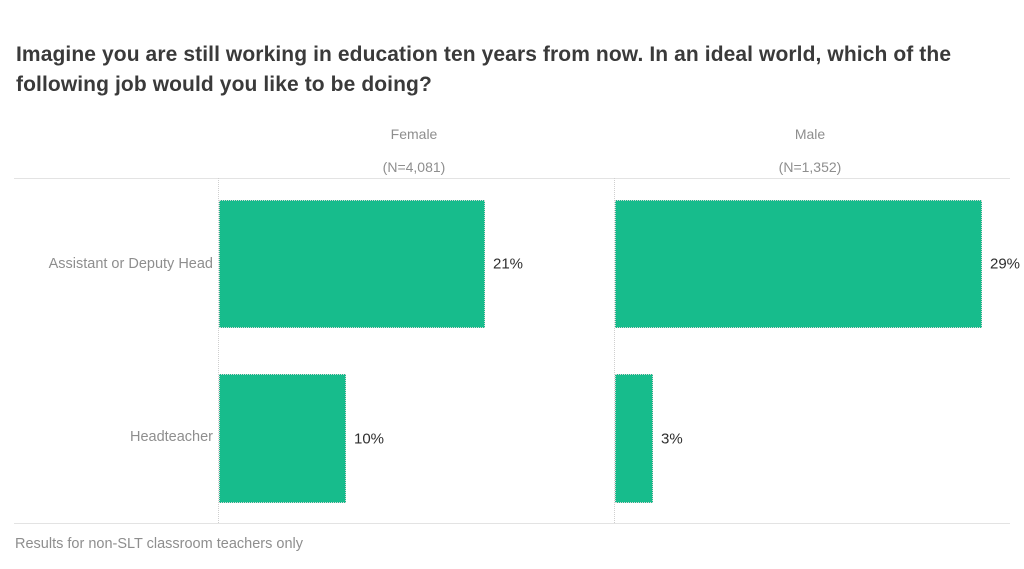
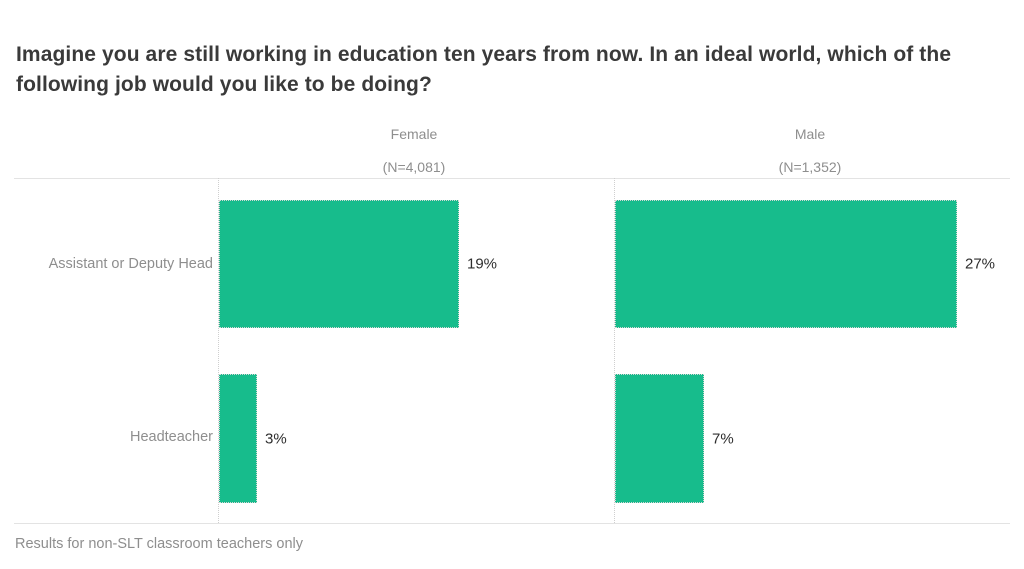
Female/Assistant or Deputy Head: 21% -> 19%
Male/Assistant or Deputy Head: 29% -> 27%
Female/Headteacher: 10% -> 3%
Male/Headteacher: 3% -> 7%
